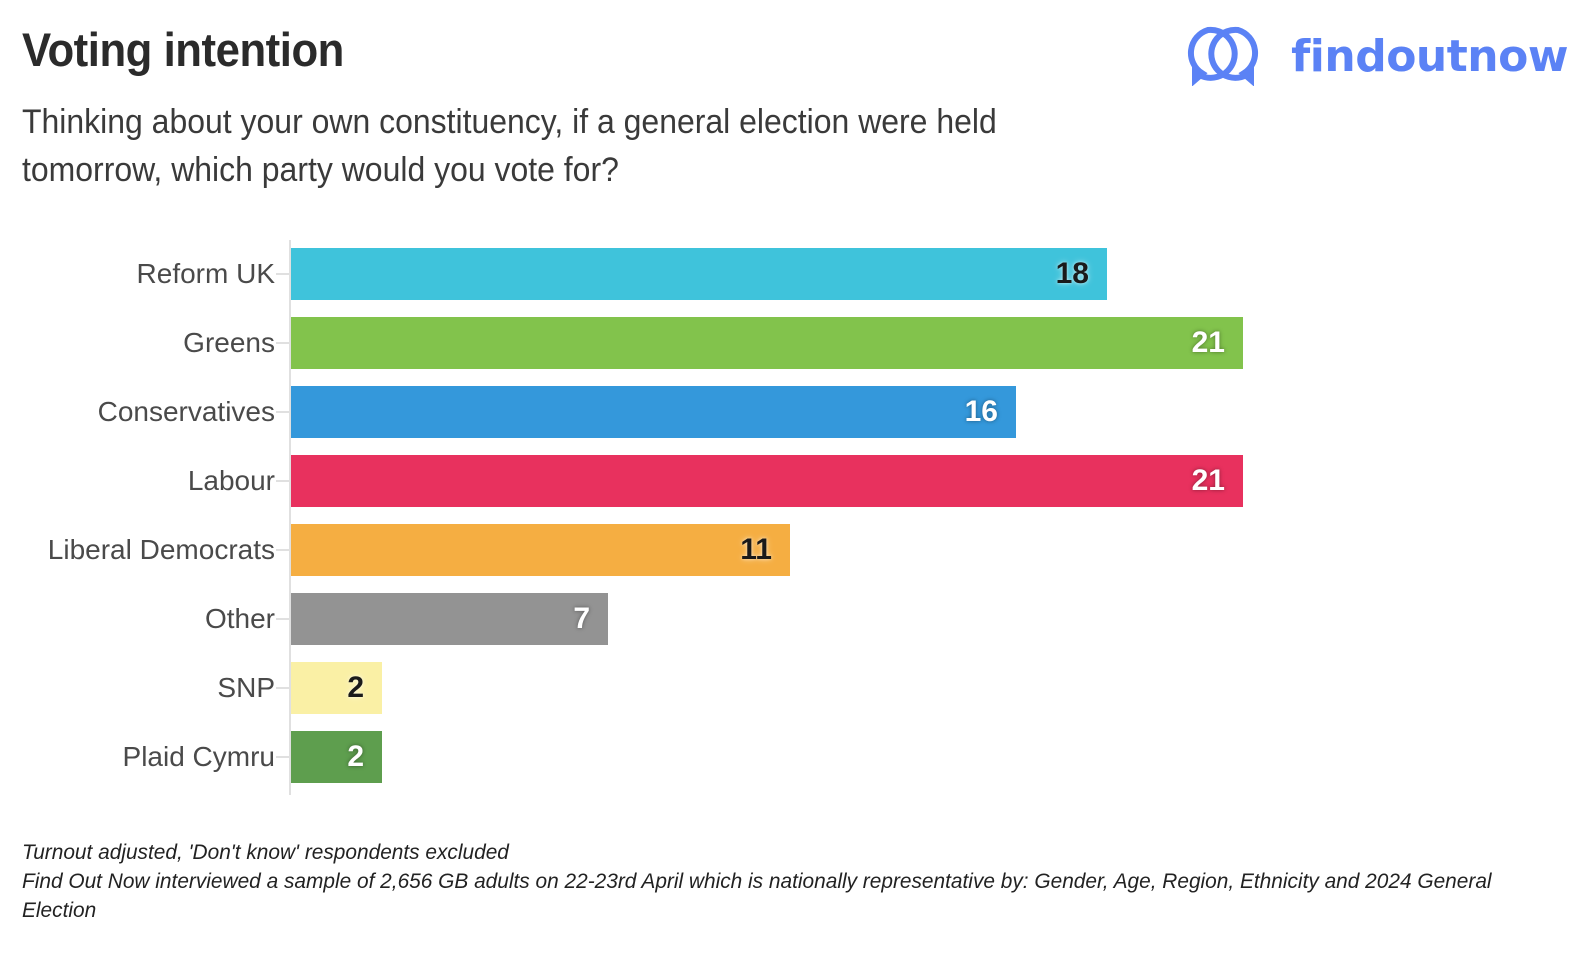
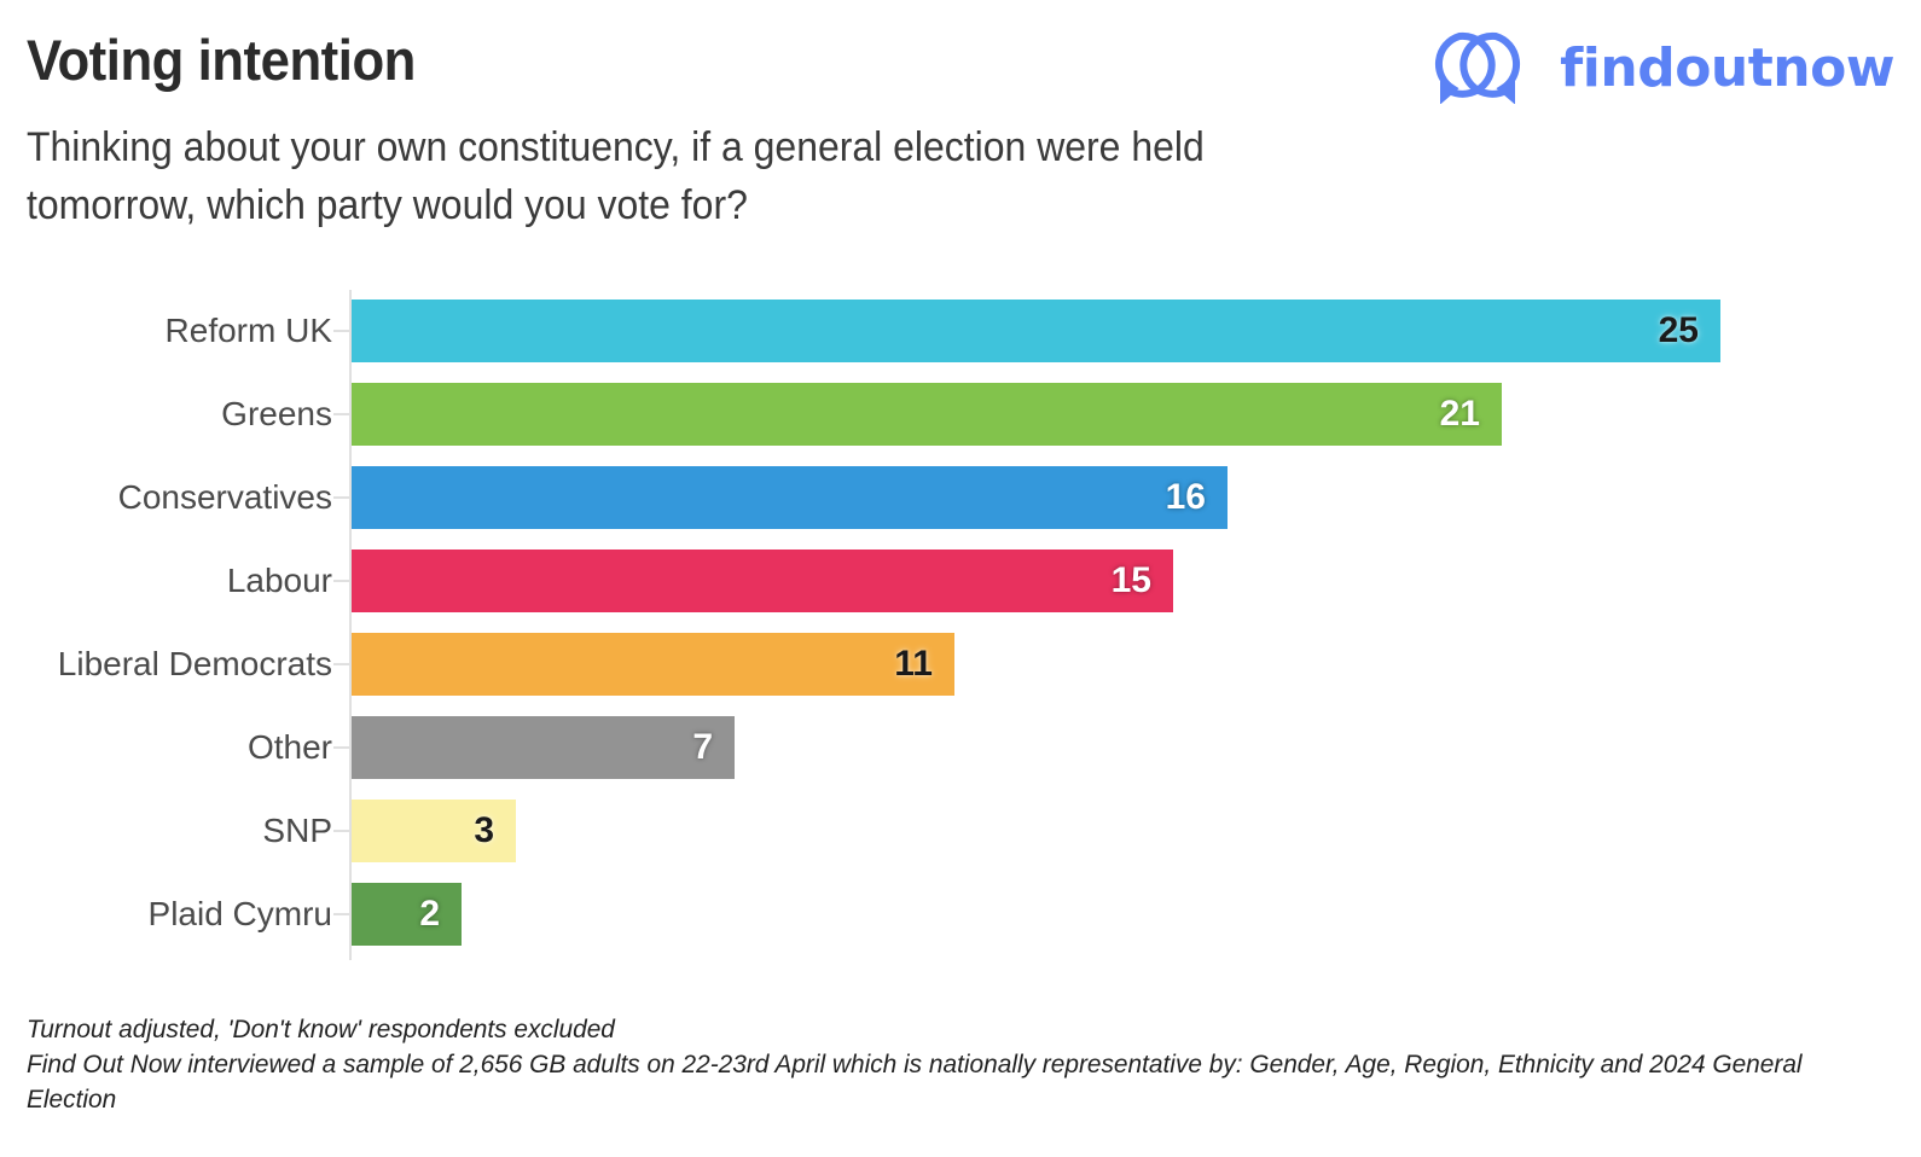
Reform UK: 18 -> 25
Labour: 21 -> 15
SNP: 2 -> 3
